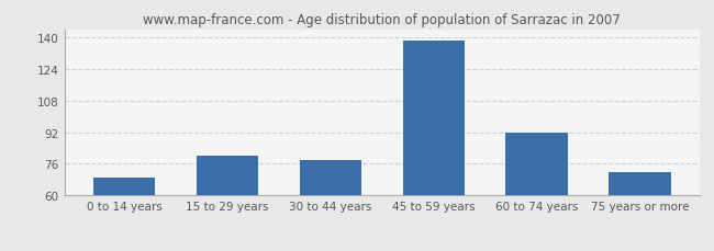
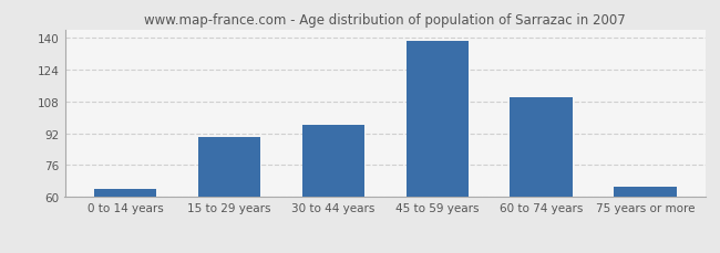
0 to 14 years: 69 -> 64
15 to 29 years: 80 -> 90
30 to 44 years: 78 -> 96
60 to 74 years: 92 -> 110
75 years or more: 72 -> 65
